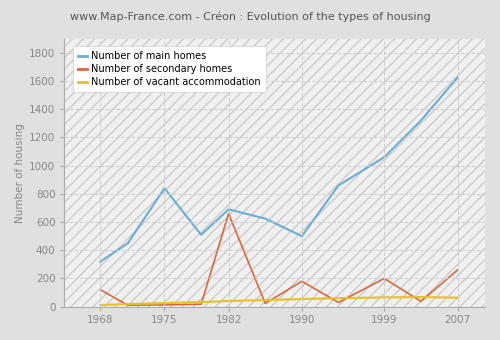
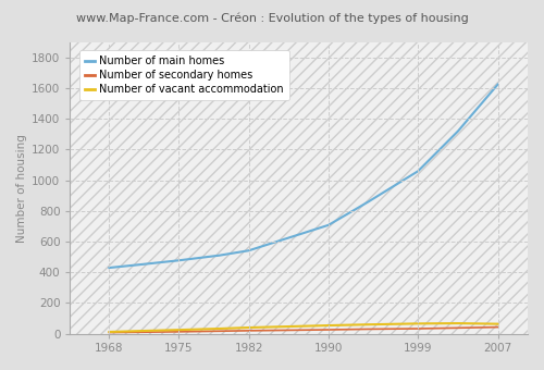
Number of main homes/1968: 320 -> 430
Number of secondary homes/1968: 120 -> 10
Number of main homes/1975: 840 -> 480
Number of main homes/1982: 690 -> 540
Number of secondary homes/1982: 660 -> 20
Number of main homes/1990: 500 -> 710
Number of secondary homes/1990: 180 -> 30
Number of secondary homes/1999: 200 -> 30
Number of secondary homes/2007: 260 -> 40
